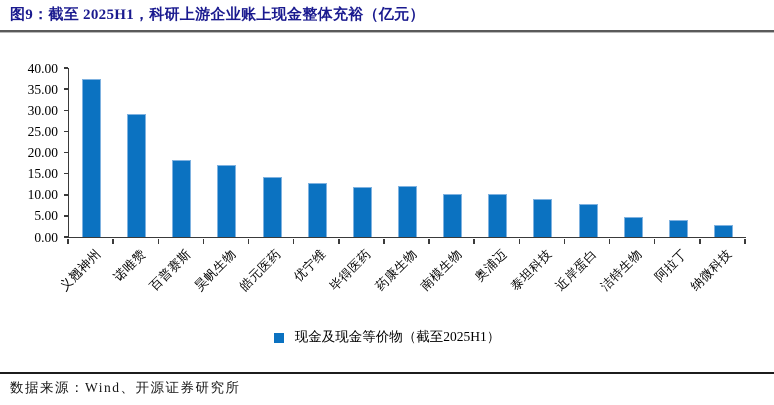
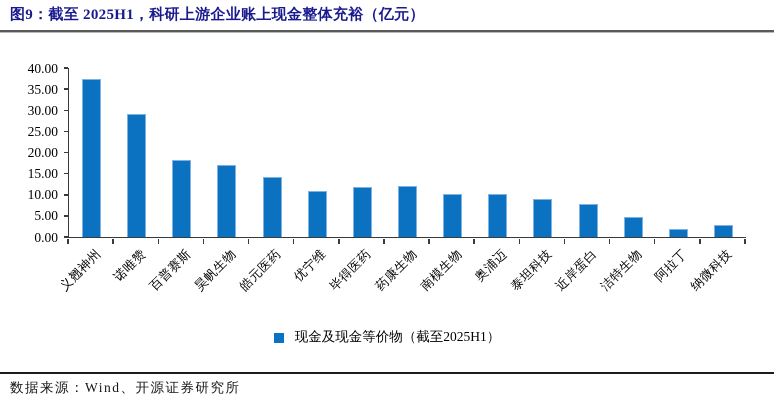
优宁维: 13 -> 11
阿拉丁: 4 -> 2
